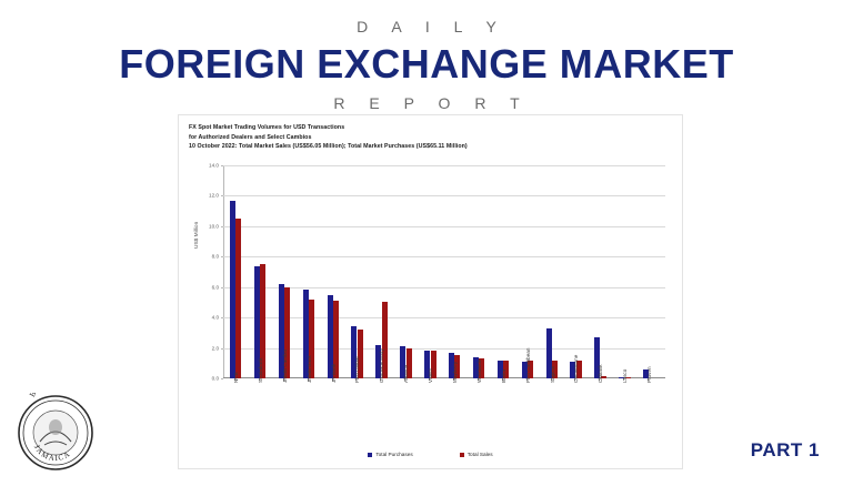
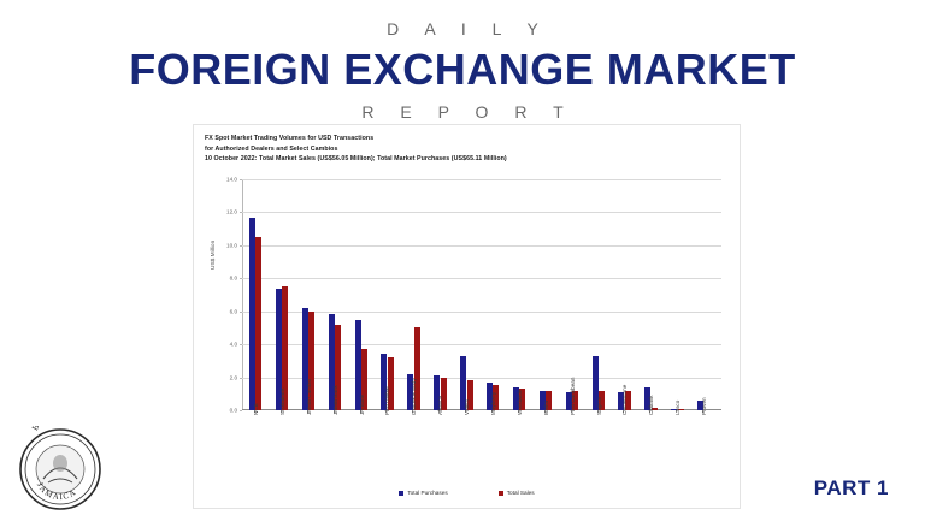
Total Sales/JN Bank: 5.1 -> 3.7
Total Purchases/VMBS: 1.8 -> 3.3
Total Purchases/Citibank: 2.7 -> 1.4
